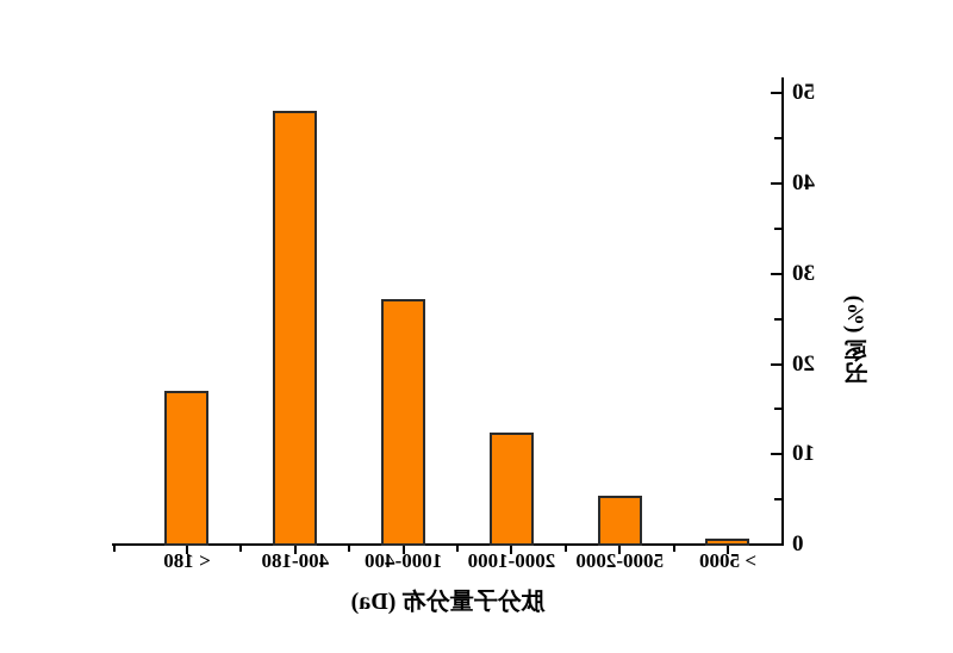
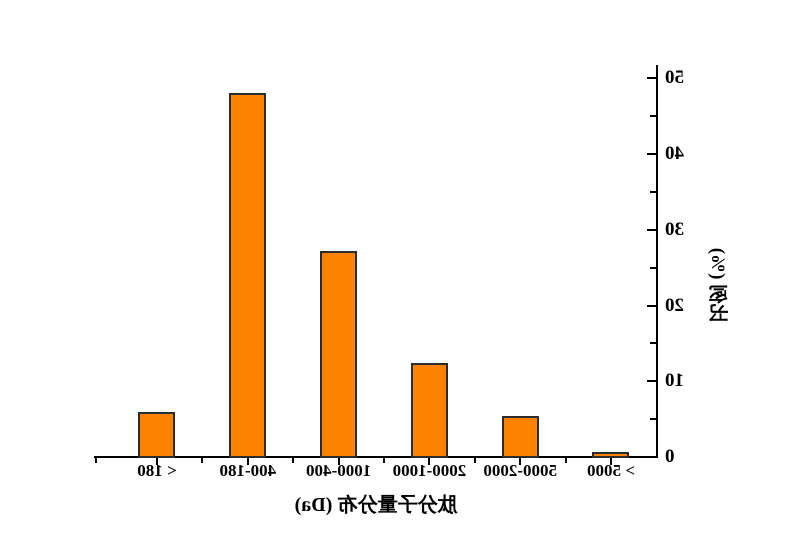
< 180: 17 -> 6
